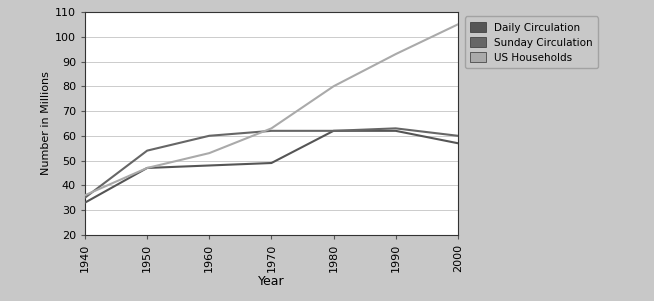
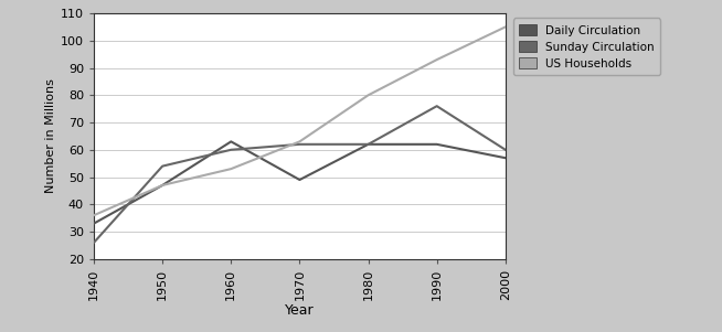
Sunday Circulation/1940: 35 -> 26
Daily Circulation/1960: 48 -> 63
Sunday Circulation/1990: 63 -> 76
